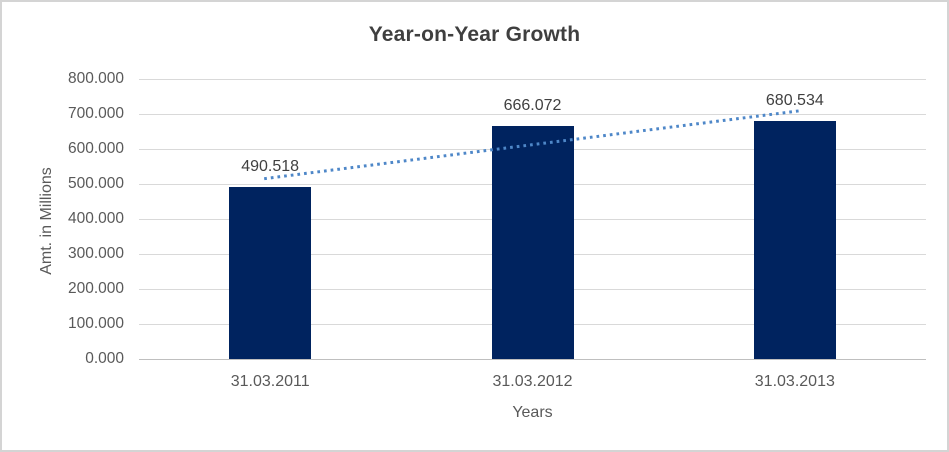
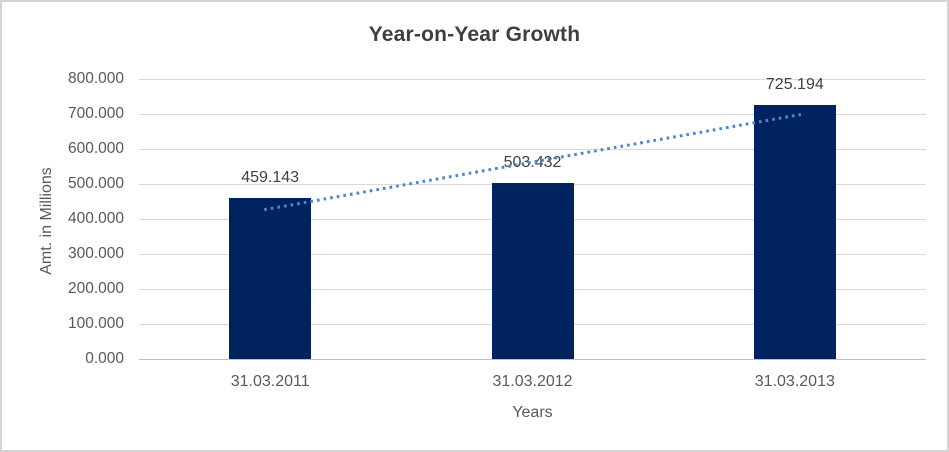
31.03.2011: 490.518 -> 459.143
31.03.2012: 666.072 -> 503.432
31.03.2013: 680.534 -> 725.194
